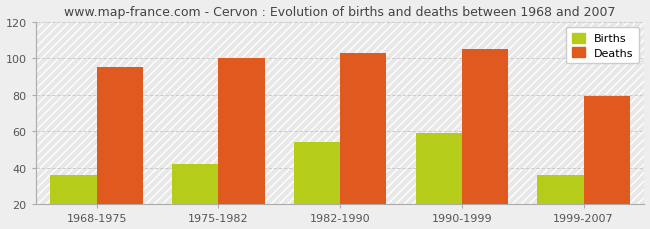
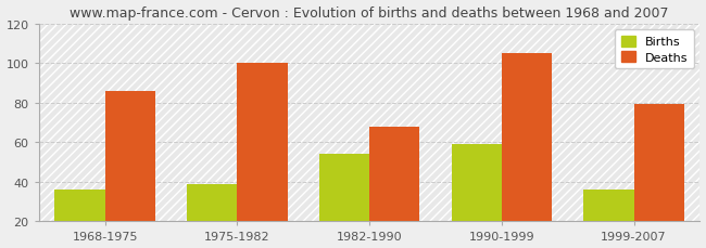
Deaths/1968-1975: 95 -> 86
Births/1975-1982: 42 -> 39
Deaths/1982-1990: 103 -> 68
